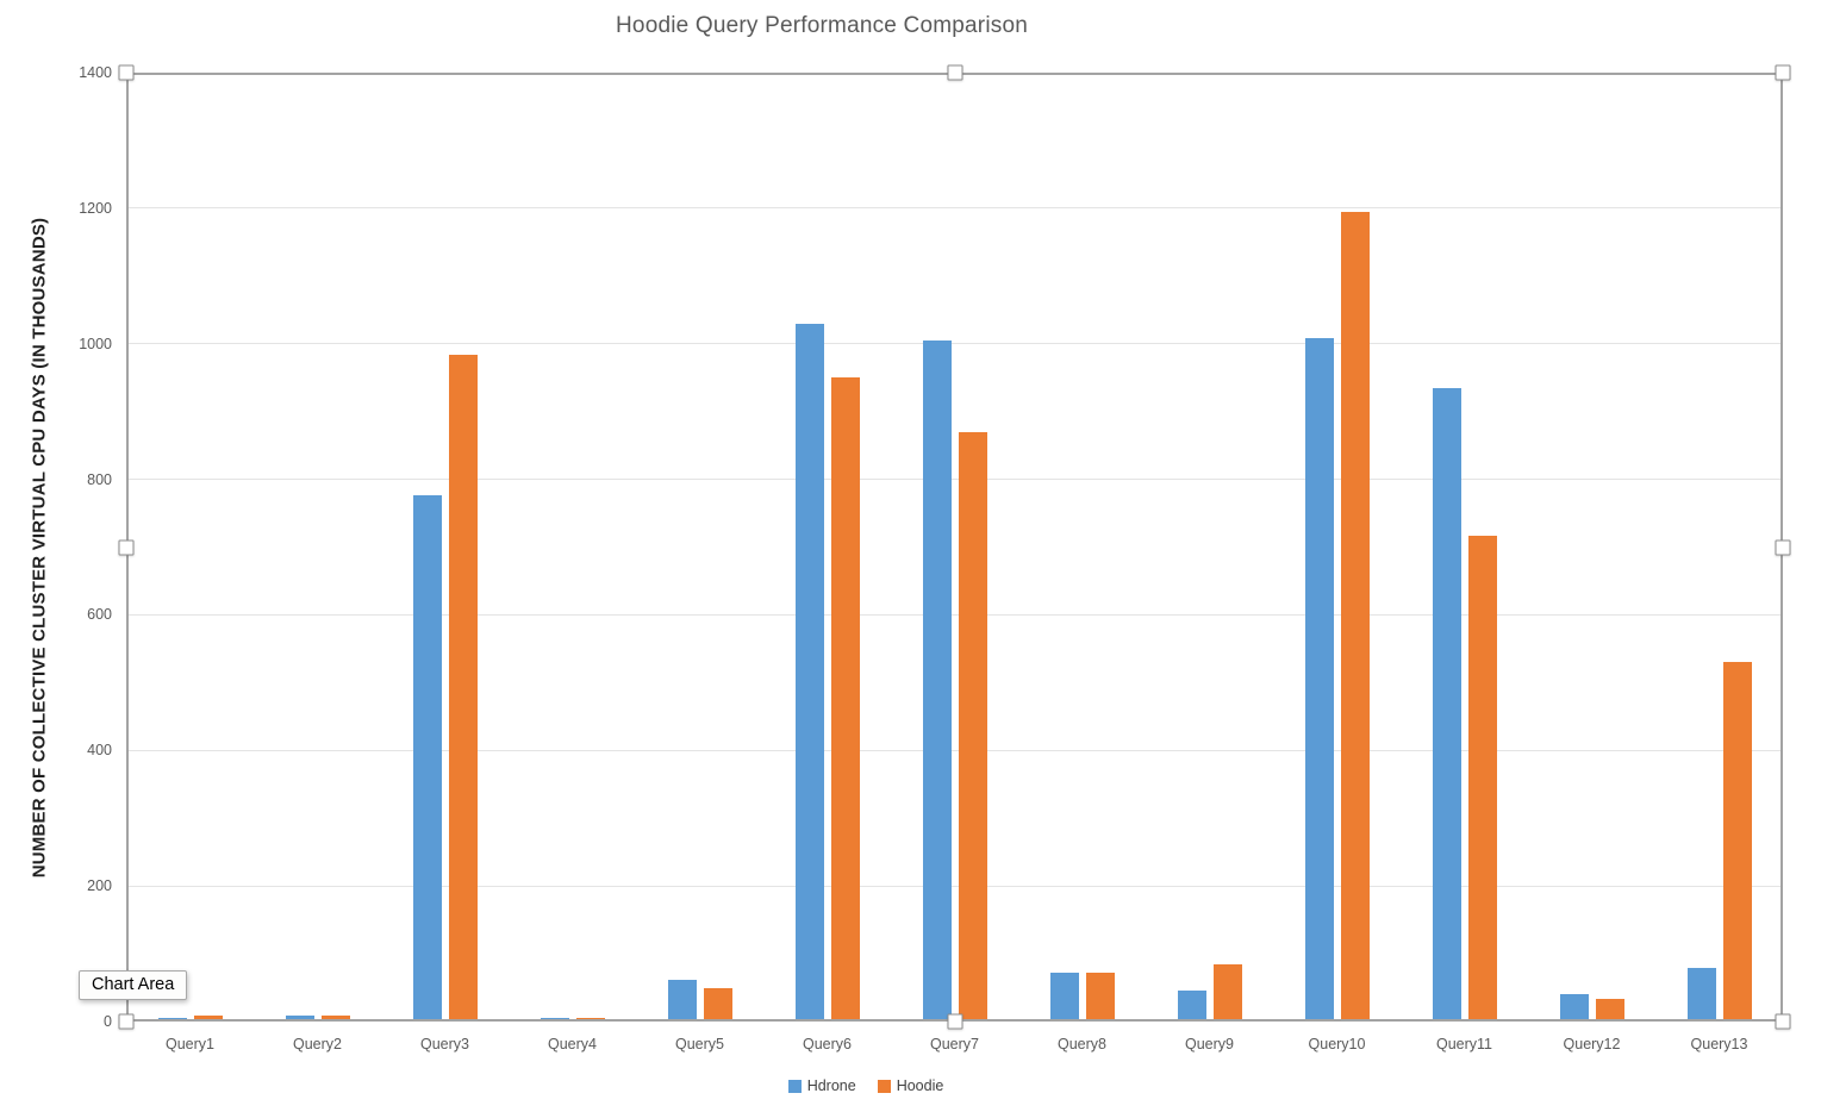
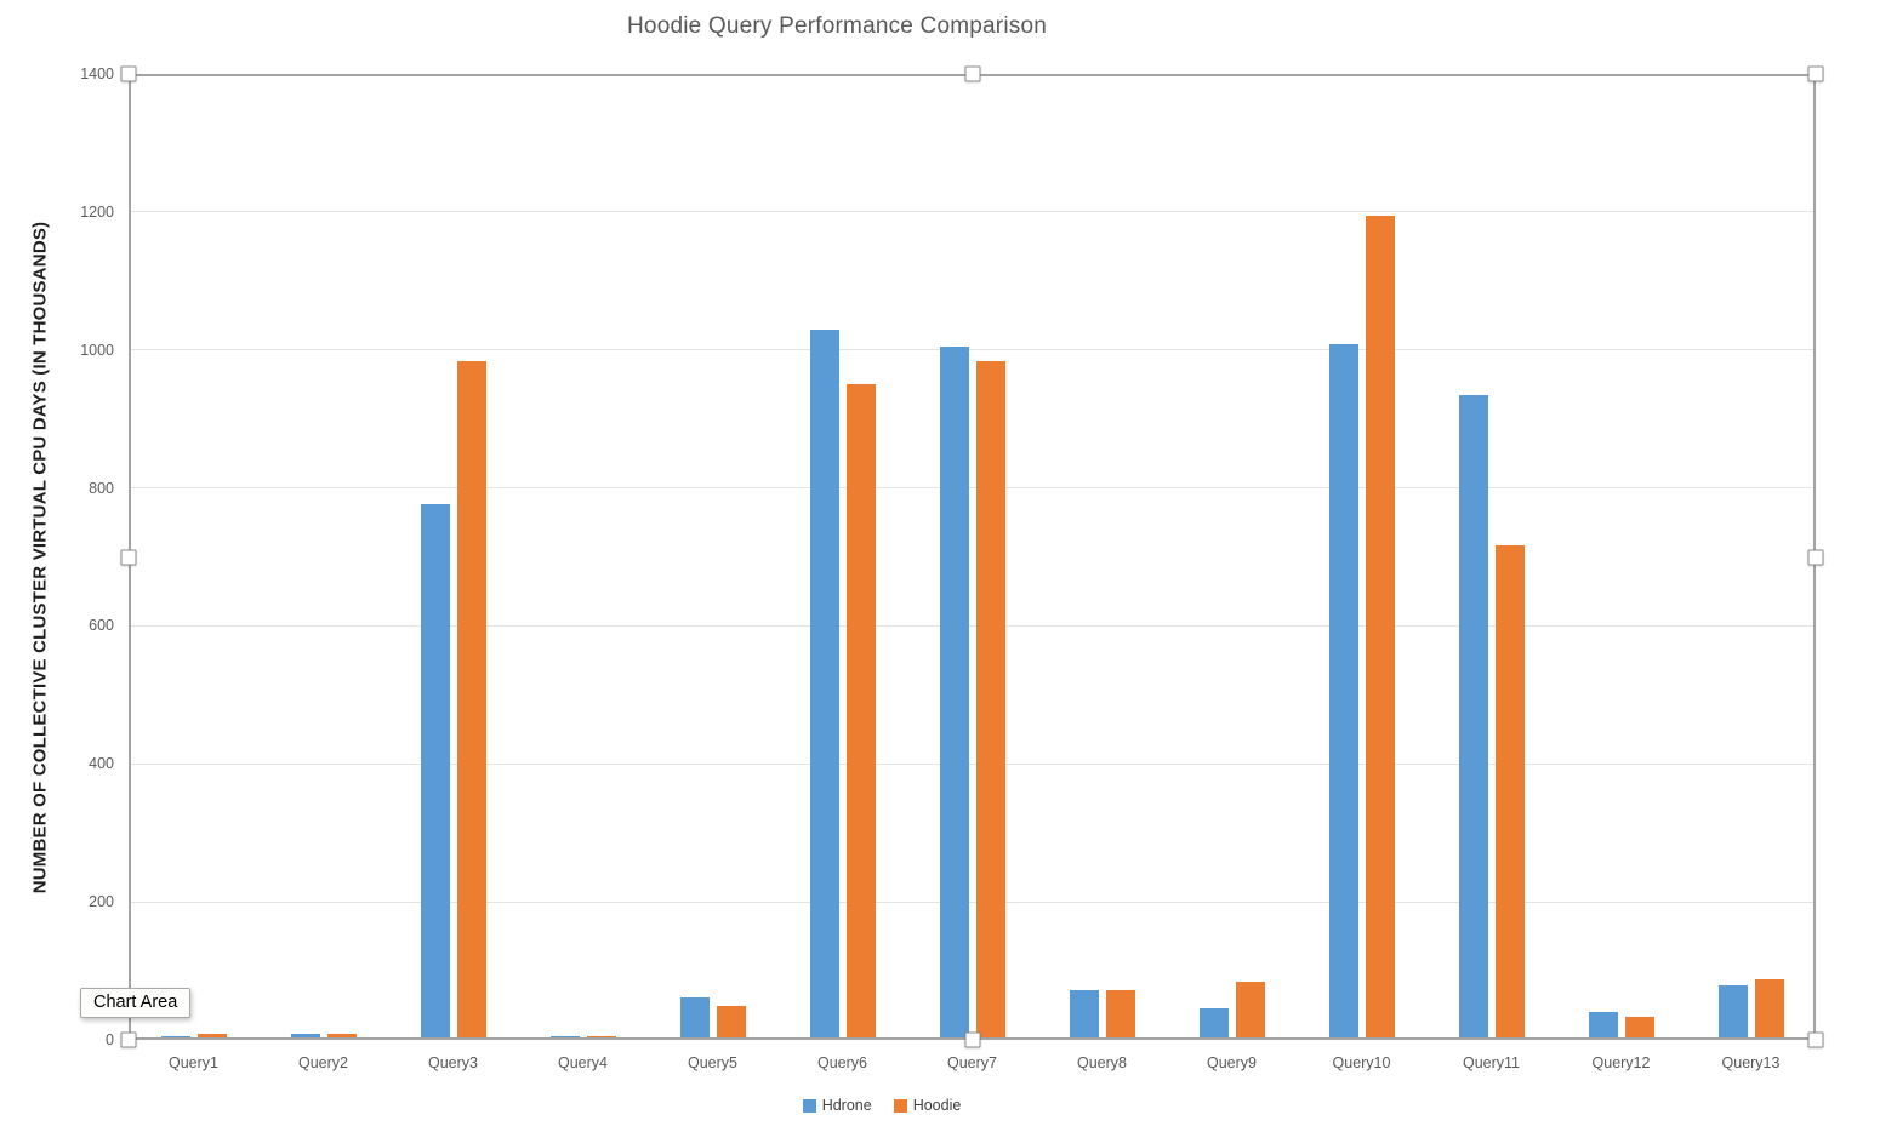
Hoodie/Query7: 870 -> 980
Hoodie/Query13: 530 -> 90
